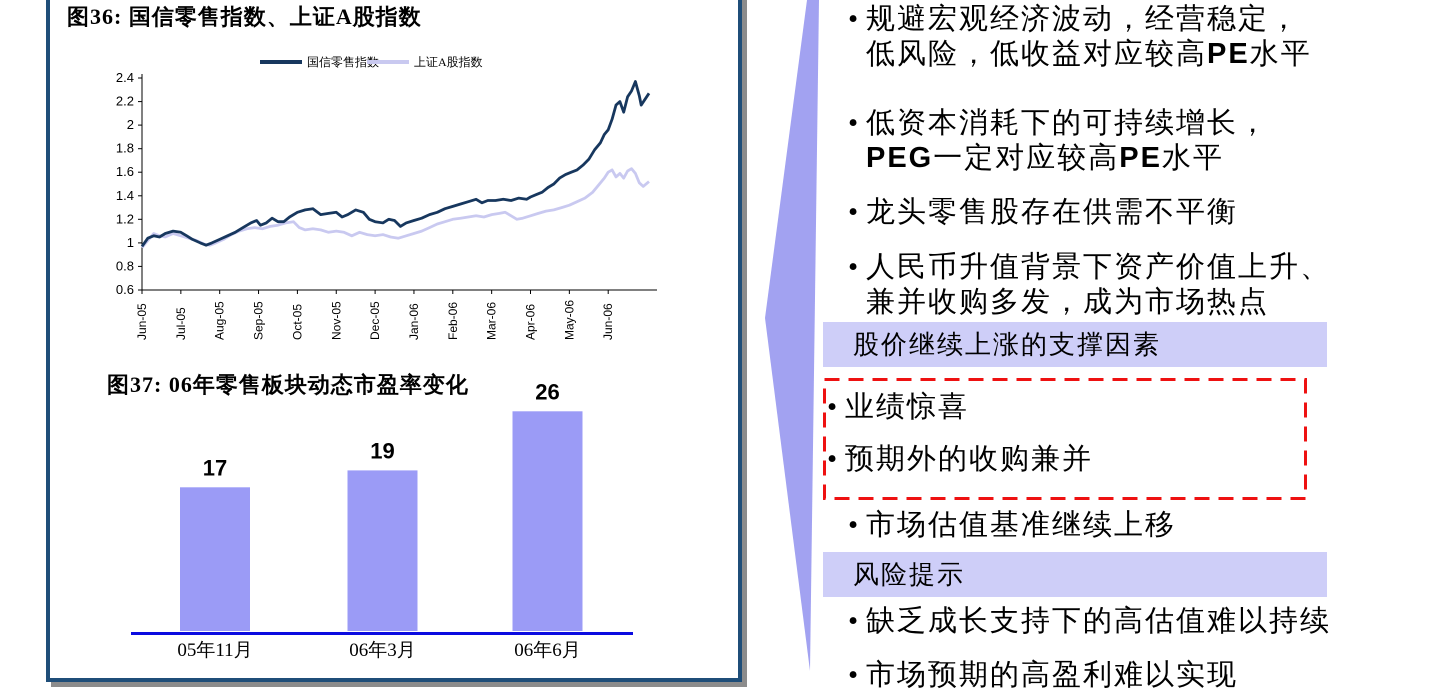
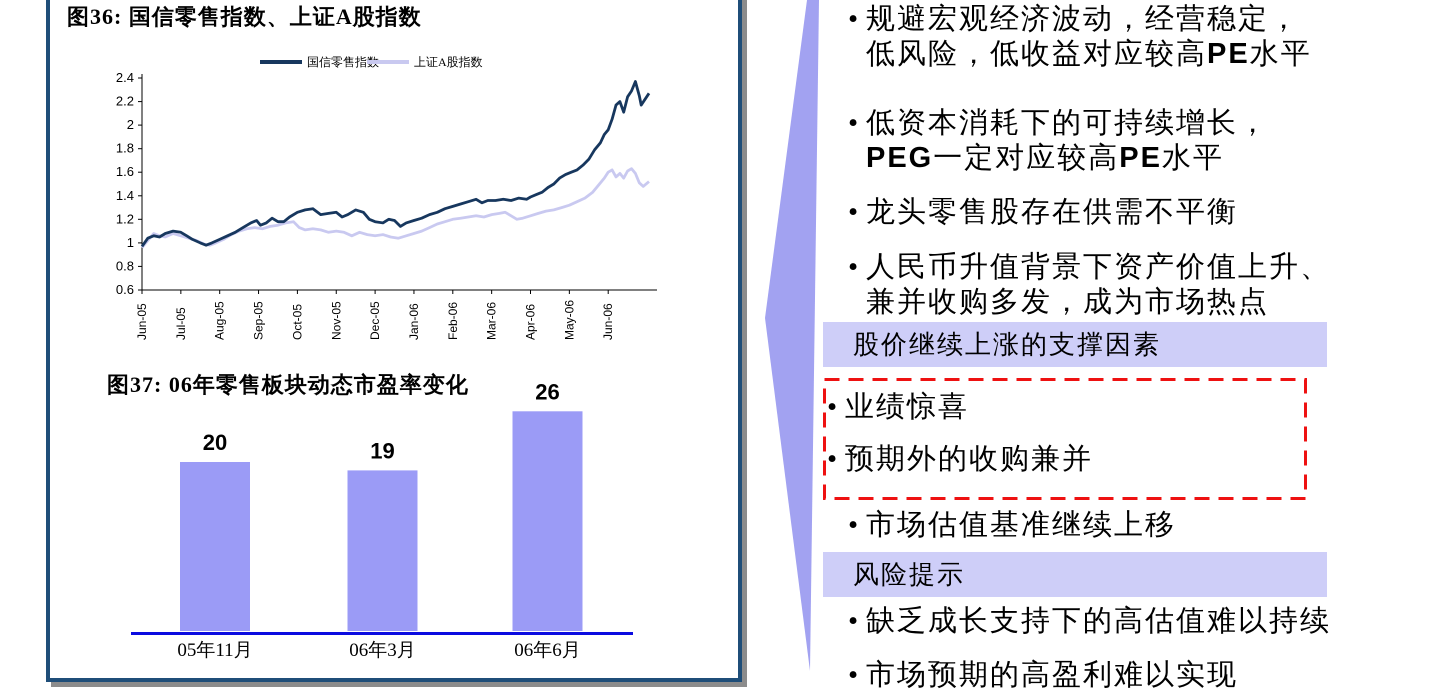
图37: 06年零售板块动态市盈率变化/05年11月: 17 -> 20
